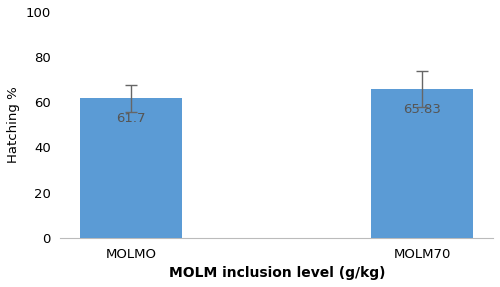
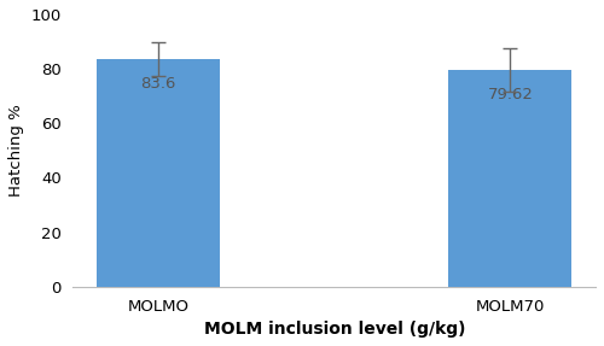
MOLMO: 61.7 -> 83.6
MOLM70: 65.83 -> 79.62
